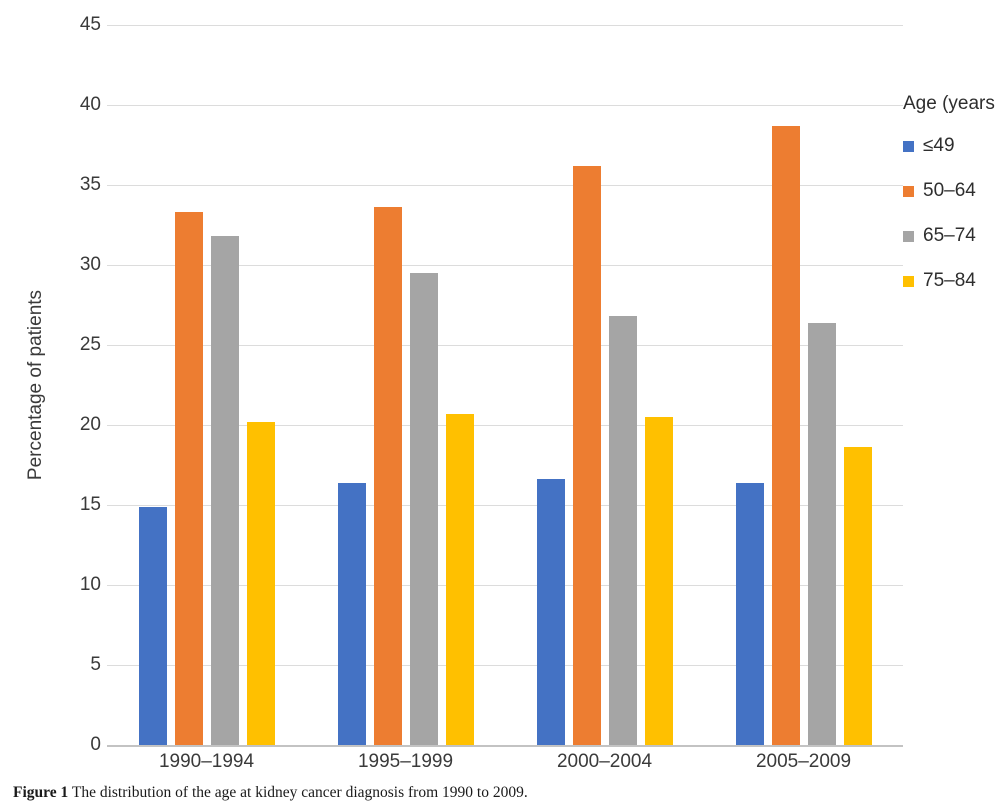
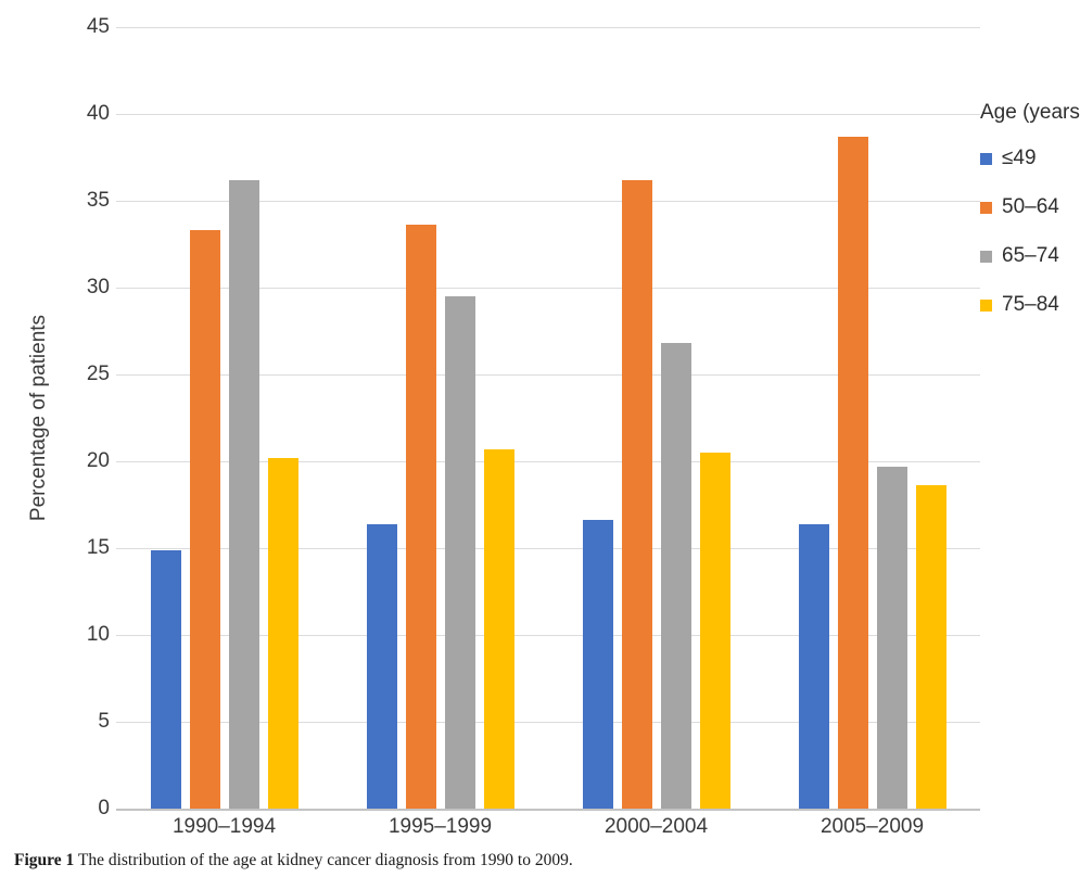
65–74/1990–1994: 31.8 -> 36.2
65–74/2005–2009: 26.4 -> 19.7
